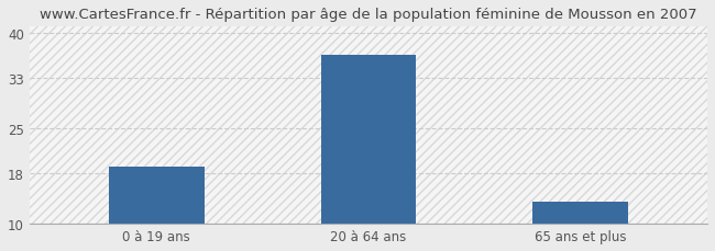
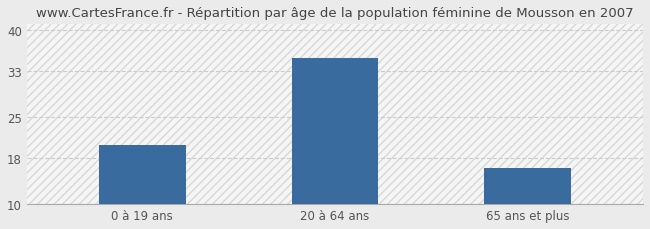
0 à 19 ans: 19.0 -> 20.2
20 à 64 ans: 36.5 -> 35.2
65 ans et plus: 13.5 -> 16.2
